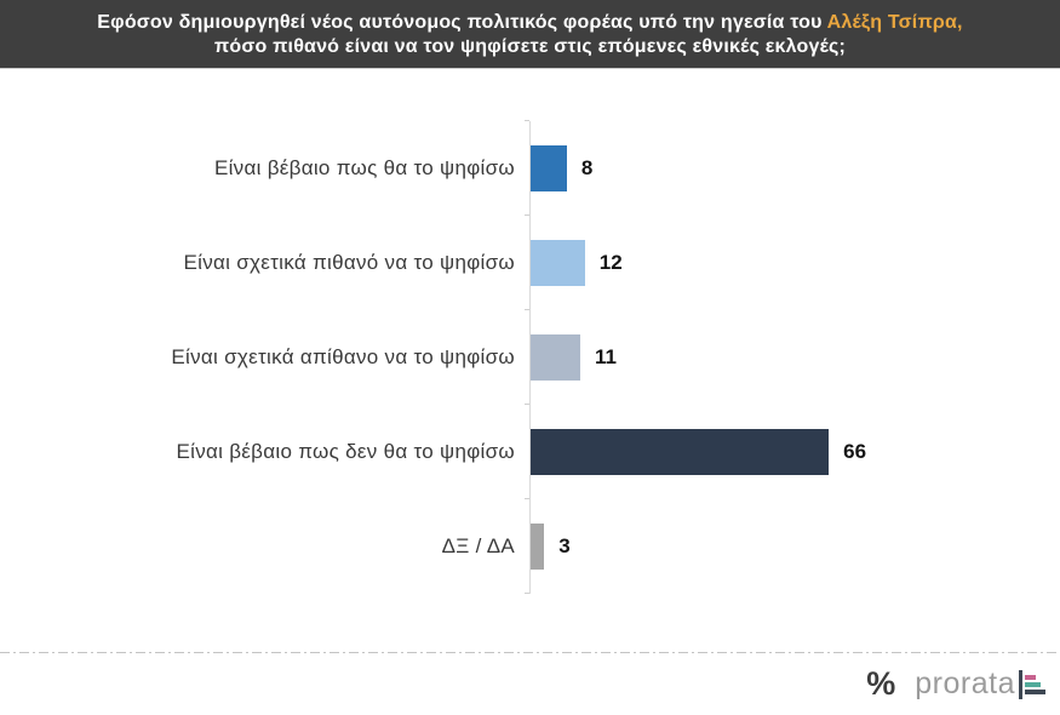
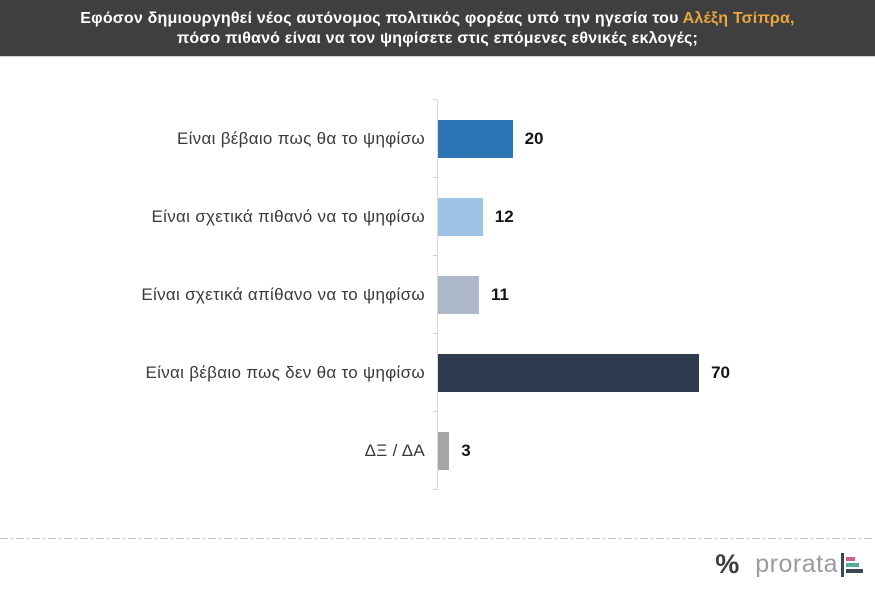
Είναι βέβαιο πως θα το ψηφίσω: 8 -> 20
Είναι βέβαιο πως δεν θα το ψηφίσω: 66 -> 70
